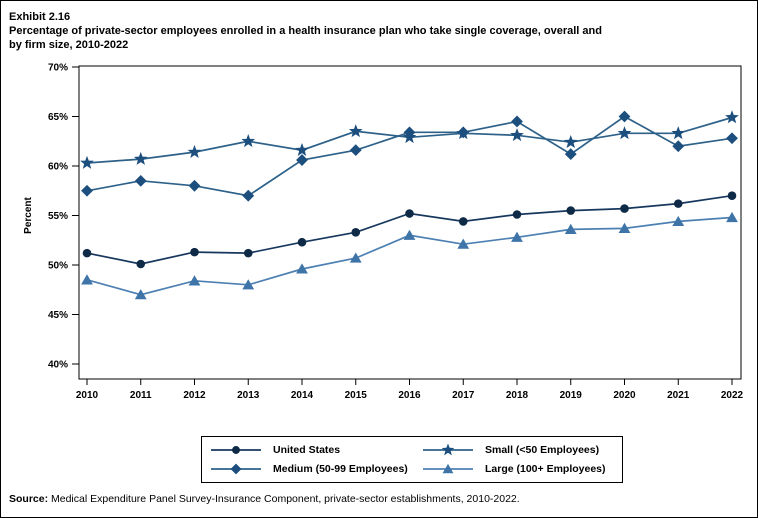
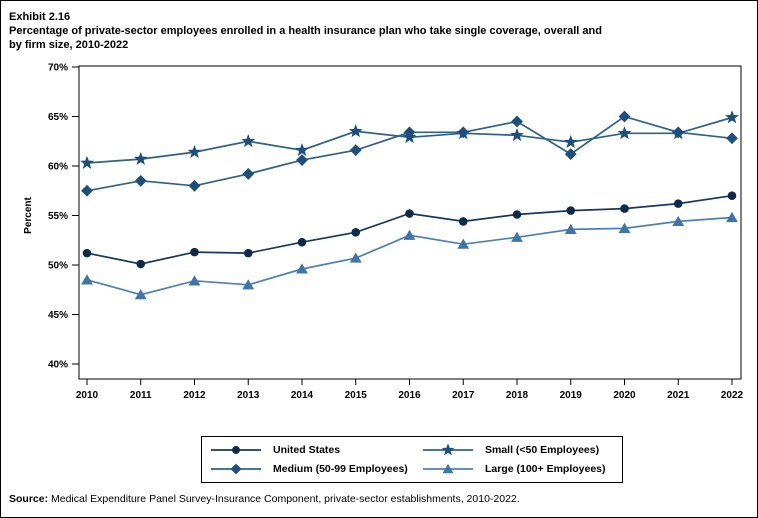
Medium (50-99 Employees)/2013: 57% -> 59%
Medium (50-99 Employees)/2021: 62% -> 63%
